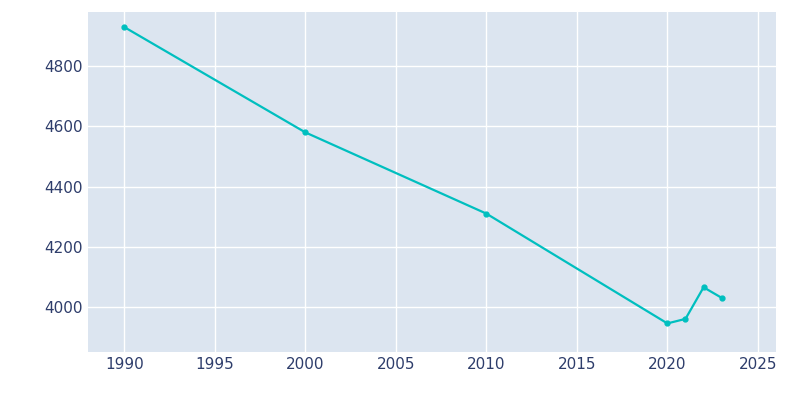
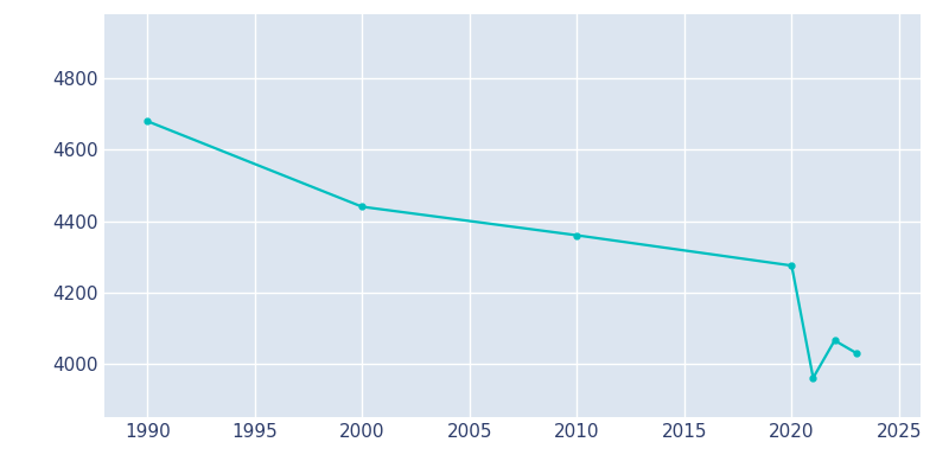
1990: 4930 -> 4680
2000: 4580 -> 4440
2010: 4310 -> 4360
2020: 3945 -> 4275
